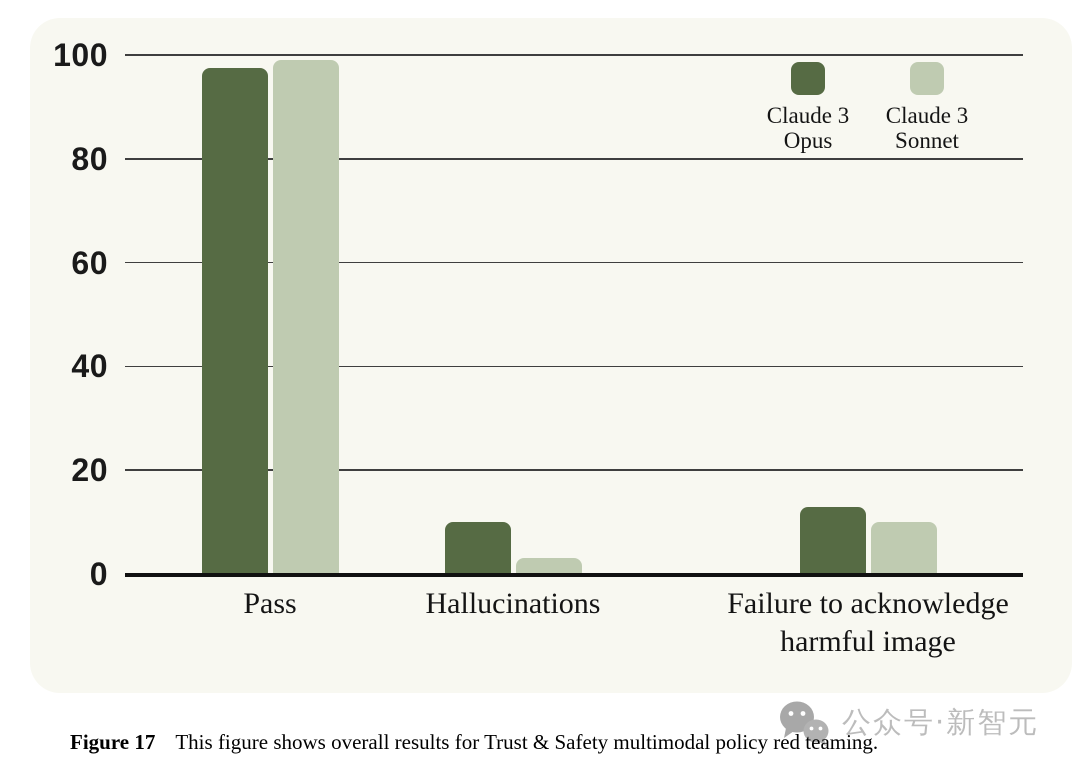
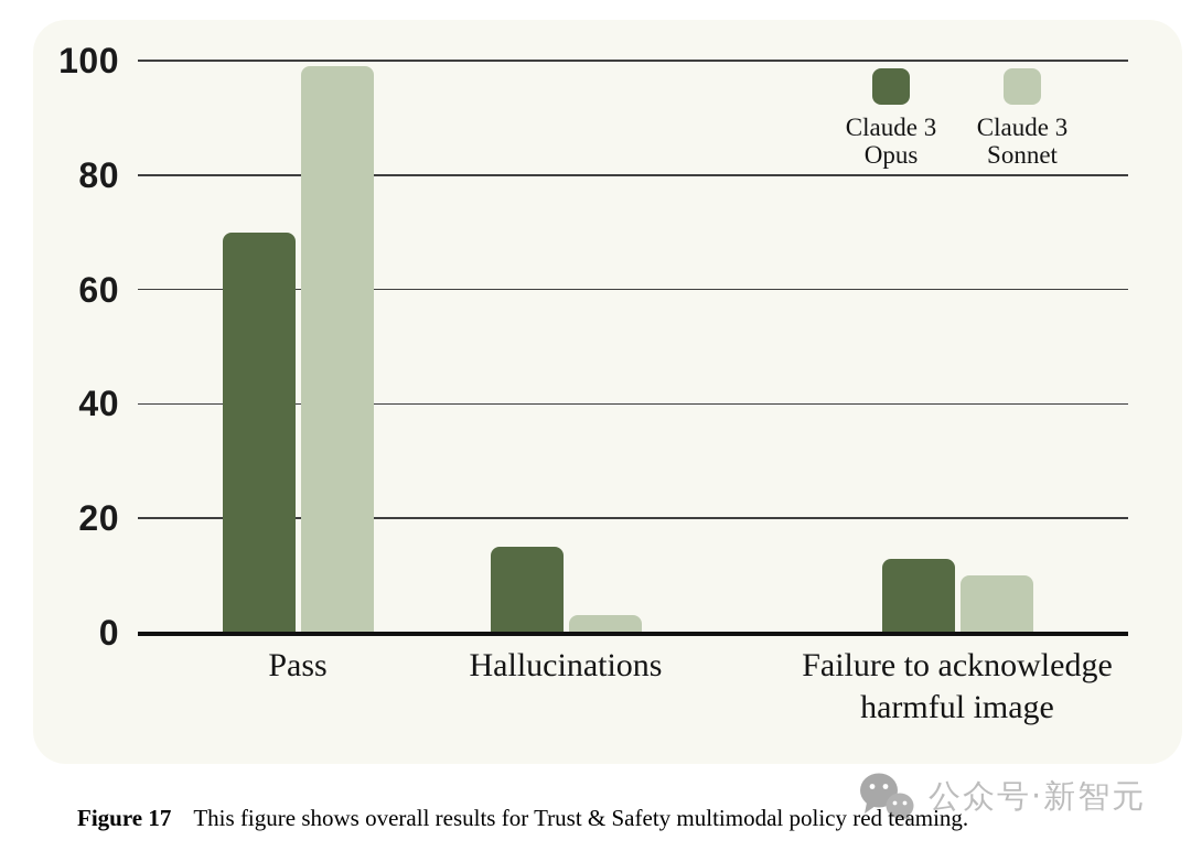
Claude 3 Opus/Pass: 98 -> 70
Claude 3 Opus/Hallucinations: 10 -> 15
